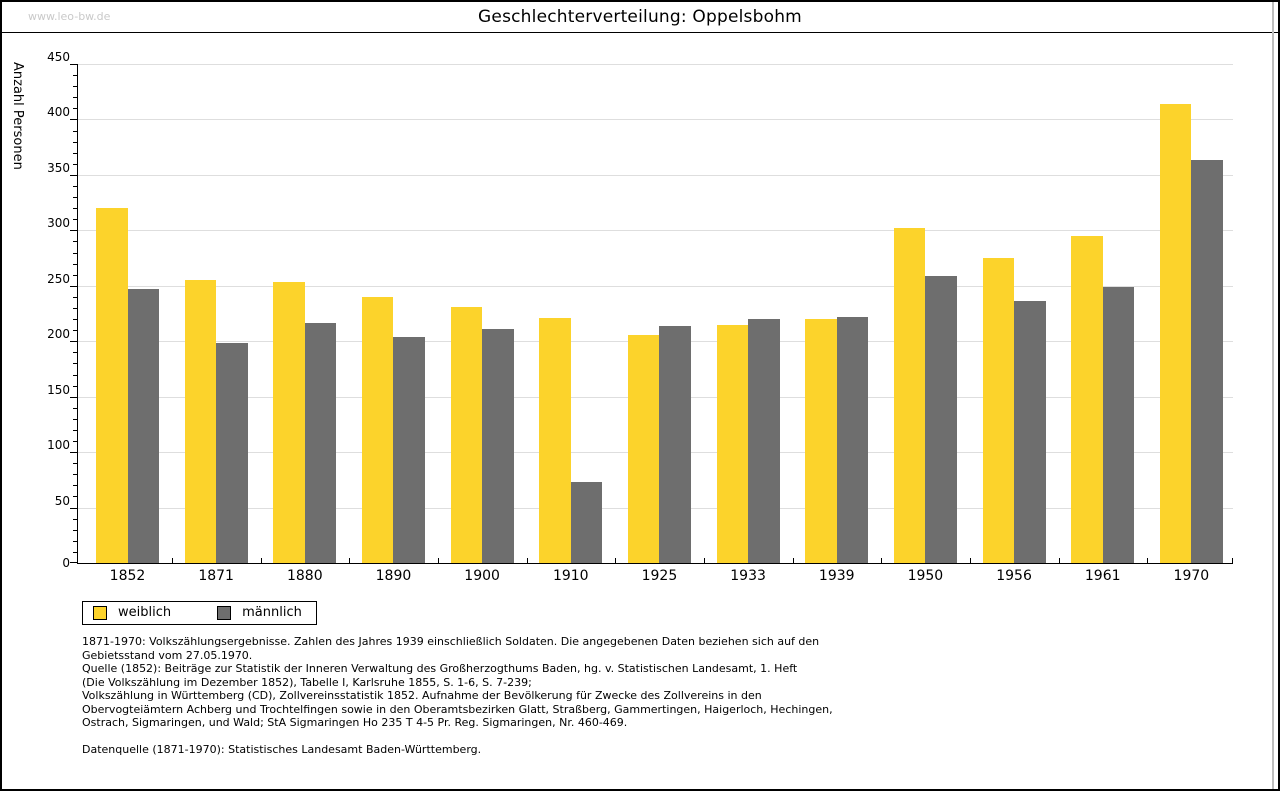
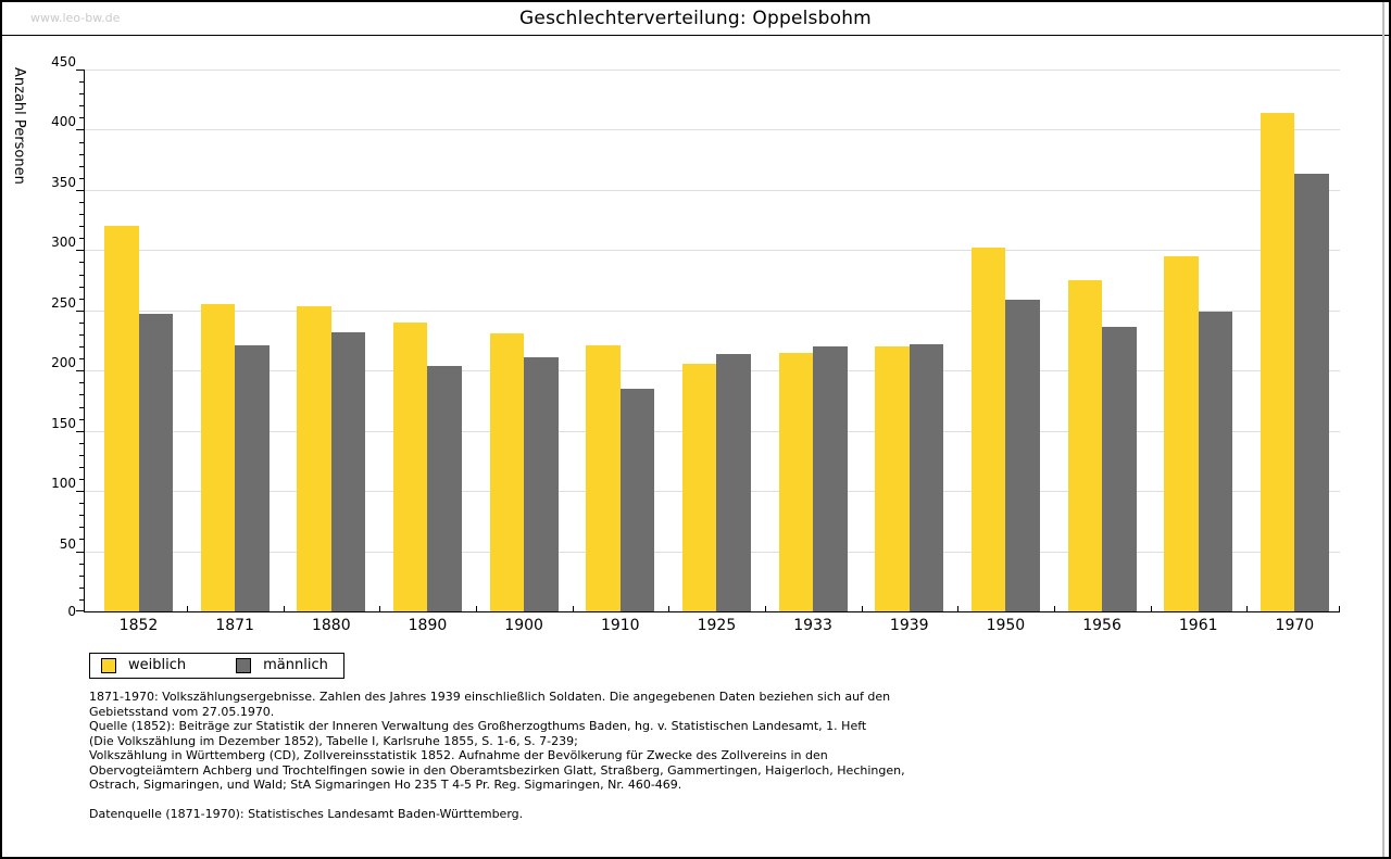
männlich/1871: 198 -> 221
männlich/1880: 216 -> 232
männlich/1910: 73 -> 185
